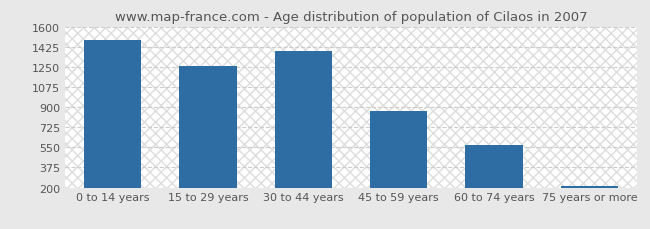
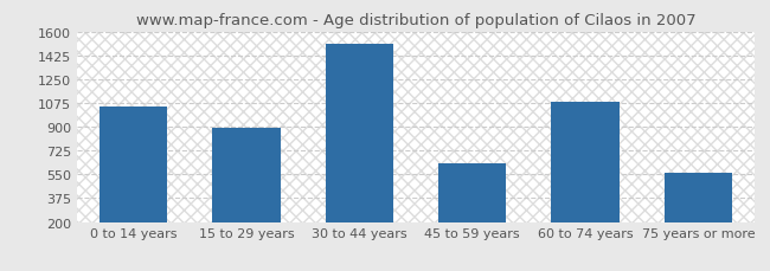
0 to 14 years: 1480 -> 1050
15 to 29 years: 1260 -> 890
30 to 44 years: 1390 -> 1510
45 to 59 years: 870 -> 630
60 to 74 years: 570 -> 1080
75 years or more: 220 -> 560
